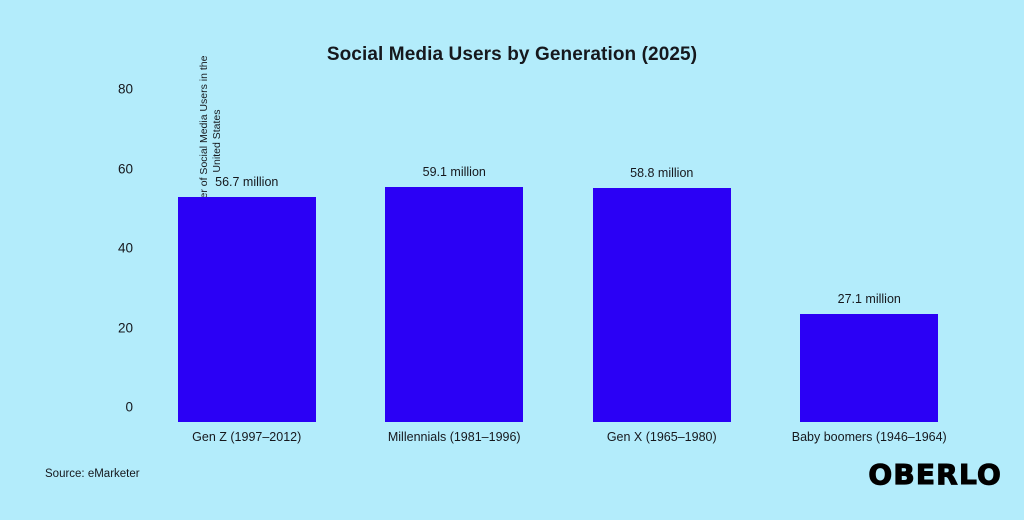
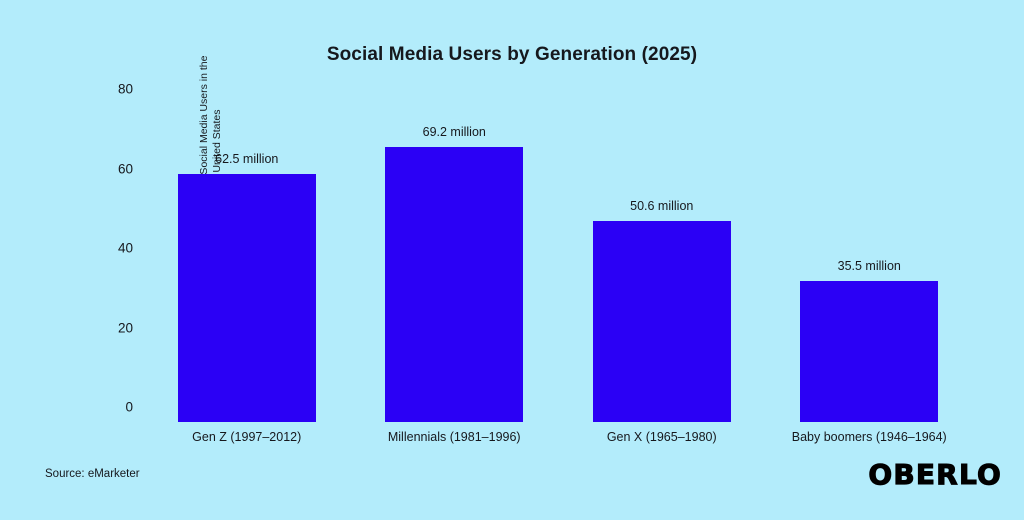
Gen Z (1997–2012): 56.7 -> 62.5
Millennials (1981–1996): 59.1 -> 69.2
Gen X (1965–1980): 58.8 -> 50.6
Baby boomers (1946–1964): 27.1 -> 35.5
